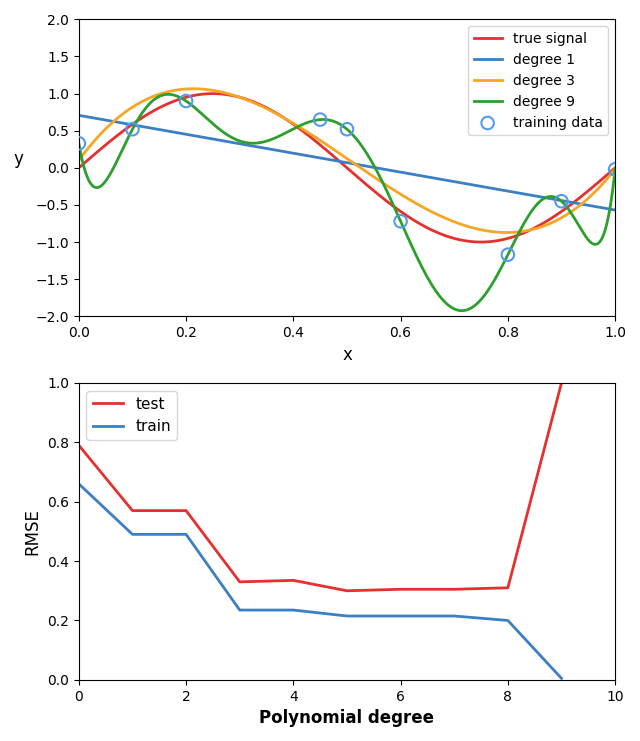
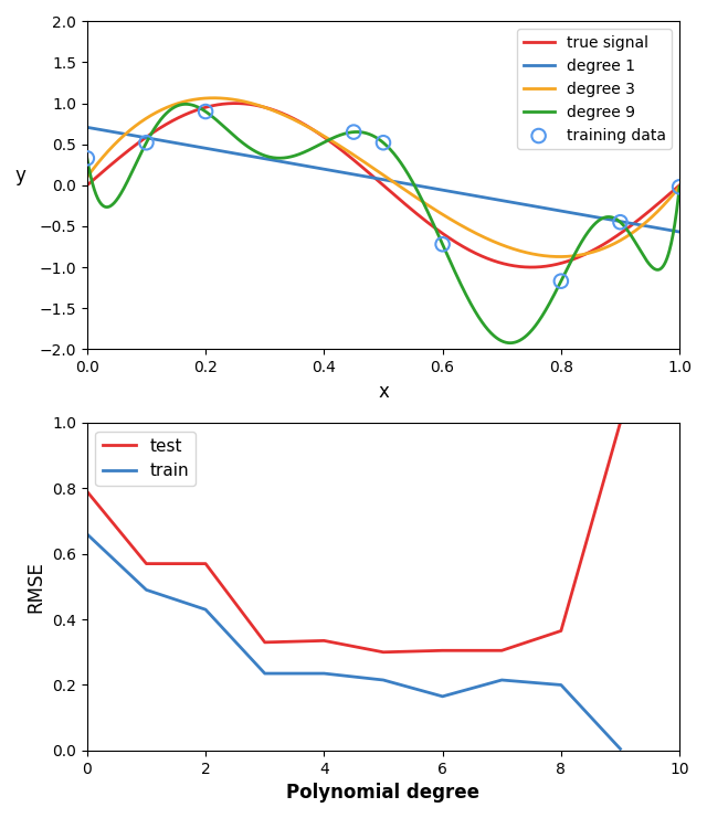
train/2: 0.490 -> 0.430
train/6: 0.215 -> 0.165
test/8: 0.310 -> 0.365
